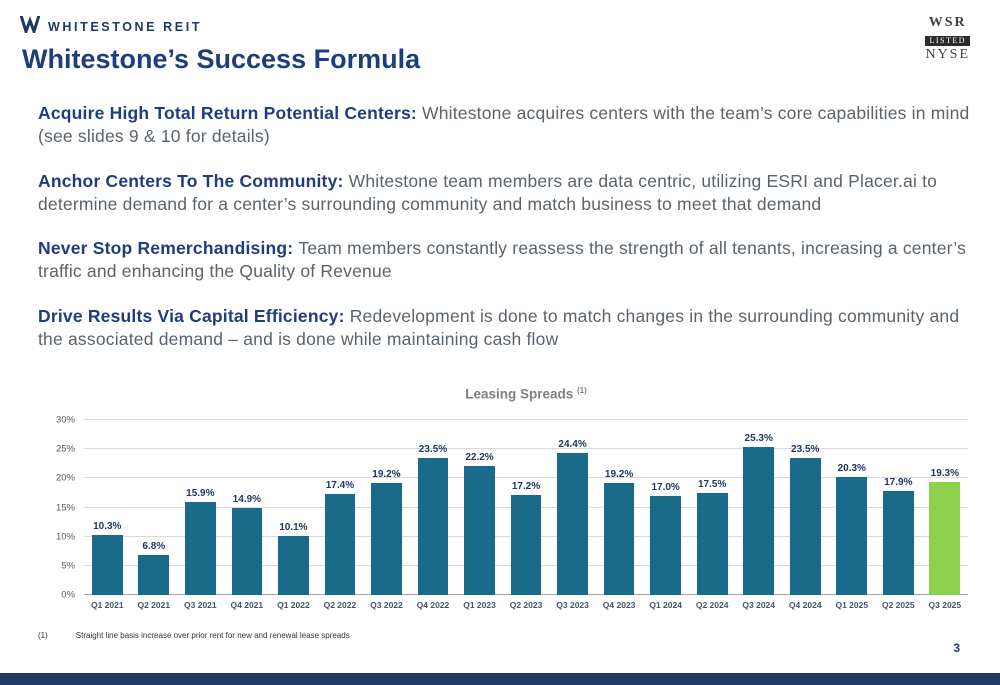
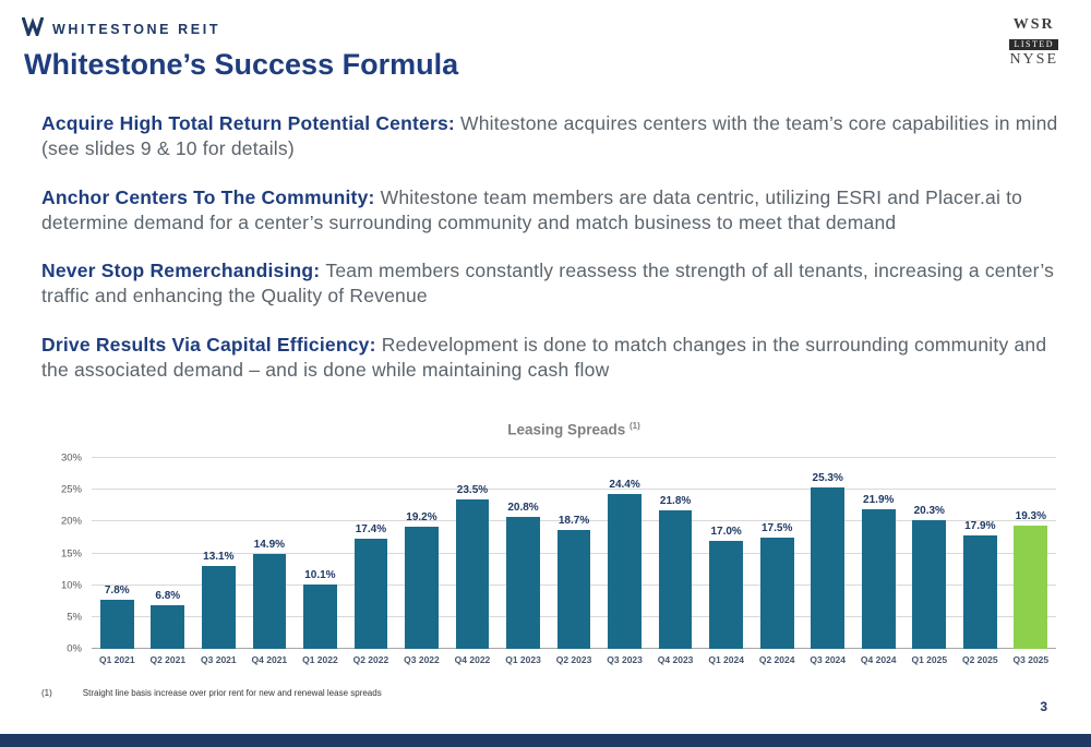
Q1 2021: 10.3% -> 7.8%
Q3 2021: 15.9% -> 13.1%
Q1 2023: 22.2% -> 20.8%
Q2 2023: 17.2% -> 18.7%
Q4 2023: 19.2% -> 21.8%
Q4 2024: 23.5% -> 21.9%
